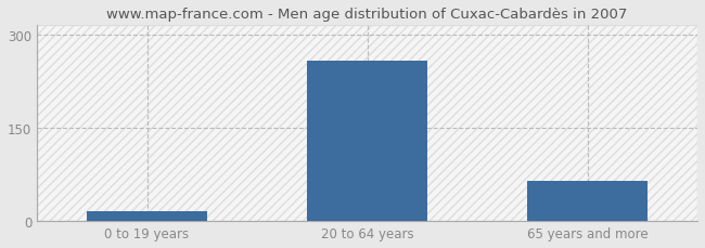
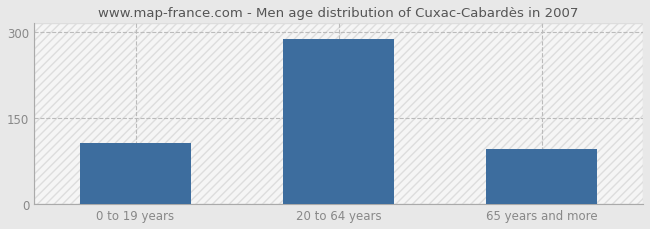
0 to 19 years: 16 -> 107
20 to 64 years: 258 -> 287
65 years and more: 64 -> 96
